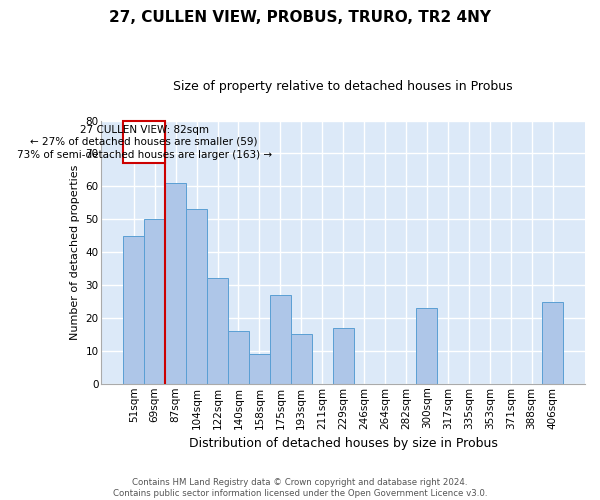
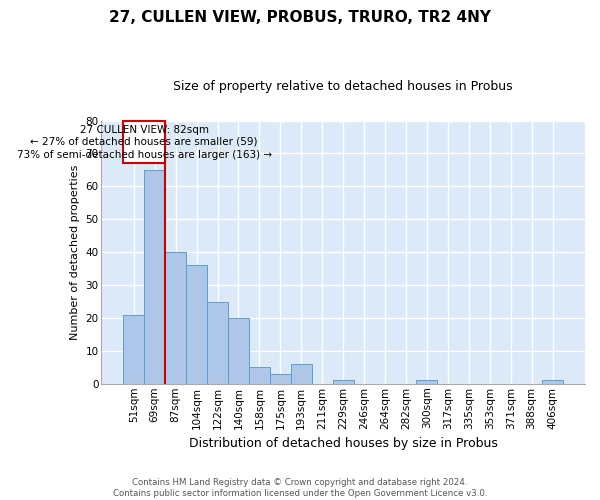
51sqm: 45 -> 21
69sqm: 50 -> 65
87sqm: 61 -> 40
104sqm: 53 -> 36
122sqm: 32 -> 25
140sqm: 16 -> 20
158sqm: 9 -> 5
175sqm: 27 -> 3
193sqm: 15 -> 6
229sqm: 17 -> 1
300sqm: 23 -> 1
406sqm: 25 -> 1
